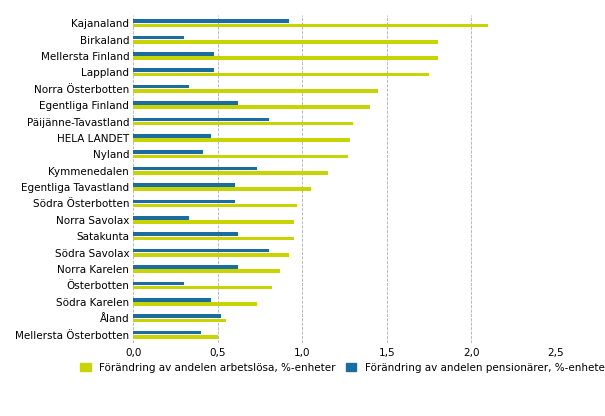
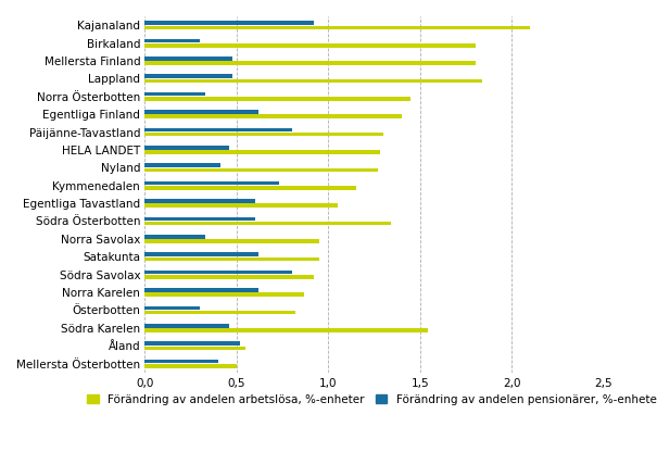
Förändring av andelen arbetslösa, %-enheter/Lappland: 1,75 -> 1,84
Förändring av andelen arbetslösa, %-enheter/Södra Österbotten: 0,97 -> 1,34
Förändring av andelen arbetslösa, %-enheter/Södra Karelen: 0,73 -> 1,54
